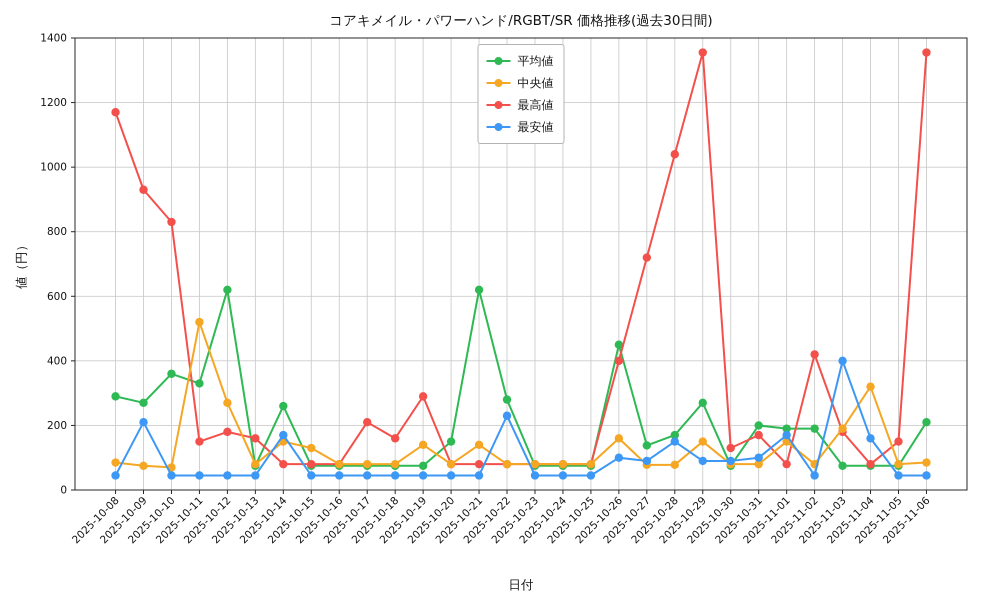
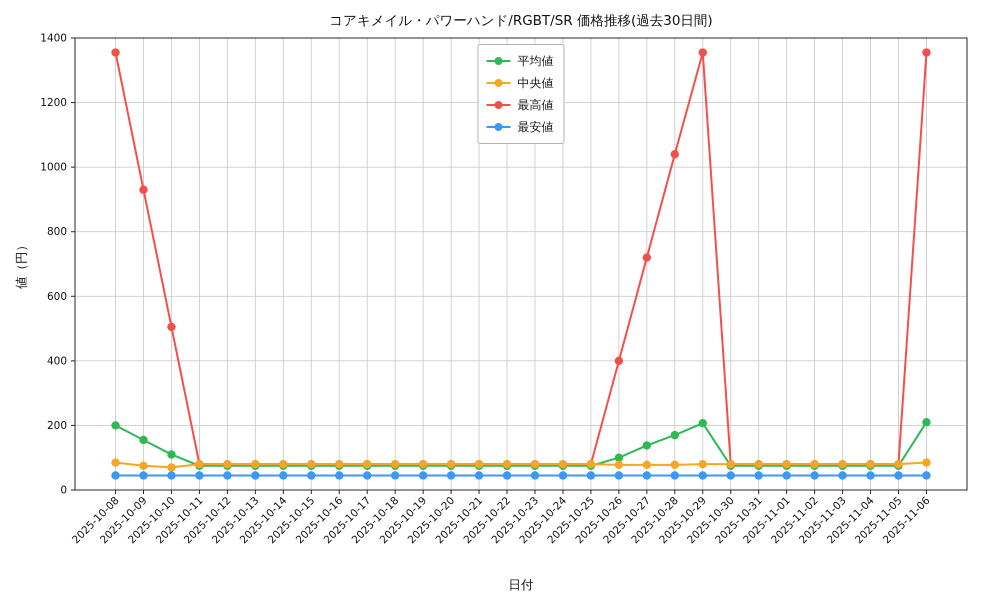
平均値/2025-10-08: 290 -> 200
最高値/2025-10-08: 1170 -> 1360
平均値/2025-10-09: 270 -> 160
最安値/2025-10-09: 210 -> 40
平均値/2025-10-10: 360 -> 110
最高値/2025-10-10: 830 -> 500
平均値/2025-10-11: 330 -> 80
中央値/2025-10-11: 520 -> 80
最高値/2025-10-11: 150 -> 80
平均値/2025-10-12: 620 -> 80
中央値/2025-10-12: 270 -> 80
最高値/2025-10-12: 180 -> 80
最高値/2025-10-13: 160 -> 80
平均値/2025-10-14: 260 -> 80
中央値/2025-10-14: 150 -> 80
最安値/2025-10-14: 170 -> 40
中央値/2025-10-15: 130 -> 80
最高値/2025-10-17: 210 -> 80
最高値/2025-10-18: 160 -> 80
中央値/2025-10-19: 140 -> 80
最高値/2025-10-19: 290 -> 80
平均値/2025-10-20: 150 -> 80
平均値/2025-10-21: 620 -> 80
中央値/2025-10-21: 140 -> 80
平均値/2025-10-22: 280 -> 80
最安値/2025-10-22: 230 -> 40
平均値/2025-10-26: 450 -> 100
中央値/2025-10-26: 160 -> 80
最安値/2025-10-26: 100 -> 40
最安値/2025-10-27: 90 -> 40
最安値/2025-10-28: 150 -> 40
平均値/2025-10-29: 270 -> 210
中央値/2025-10-29: 150 -> 80
最安値/2025-10-29: 90 -> 40
最高値/2025-10-30: 130 -> 80
最安値/2025-10-30: 90 -> 40
平均値/2025-10-31: 200 -> 80
最高値/2025-10-31: 170 -> 80
最安値/2025-10-31: 100 -> 40
平均値/2025-11-01: 190 -> 80
中央値/2025-11-01: 150 -> 80
最安値/2025-11-01: 170 -> 40
平均値/2025-11-02: 190 -> 80
最高値/2025-11-02: 420 -> 80
中央値/2025-11-03: 190 -> 80
最高値/2025-11-03: 180 -> 80
最安値/2025-11-03: 400 -> 40
中央値/2025-11-04: 320 -> 80
最安値/2025-11-04: 160 -> 40
最高値/2025-11-05: 150 -> 80
